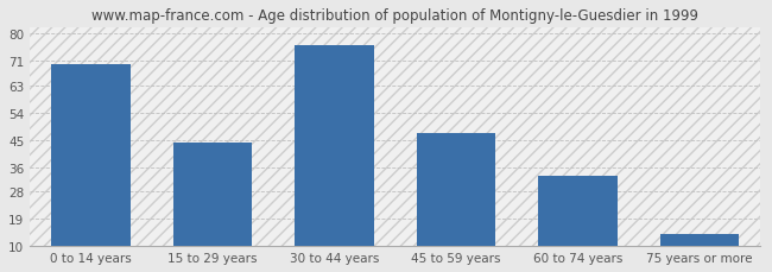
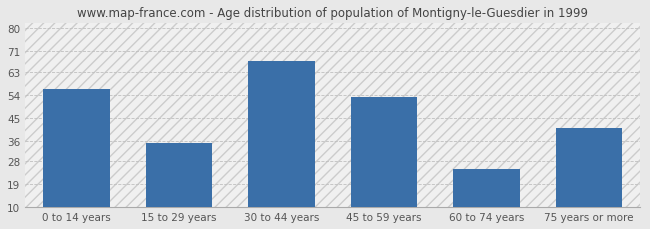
0 to 14 years: 70 -> 56
15 to 29 years: 44 -> 35
30 to 44 years: 76 -> 67
45 to 59 years: 47 -> 53
60 to 74 years: 33 -> 25
75 years or more: 14 -> 41
